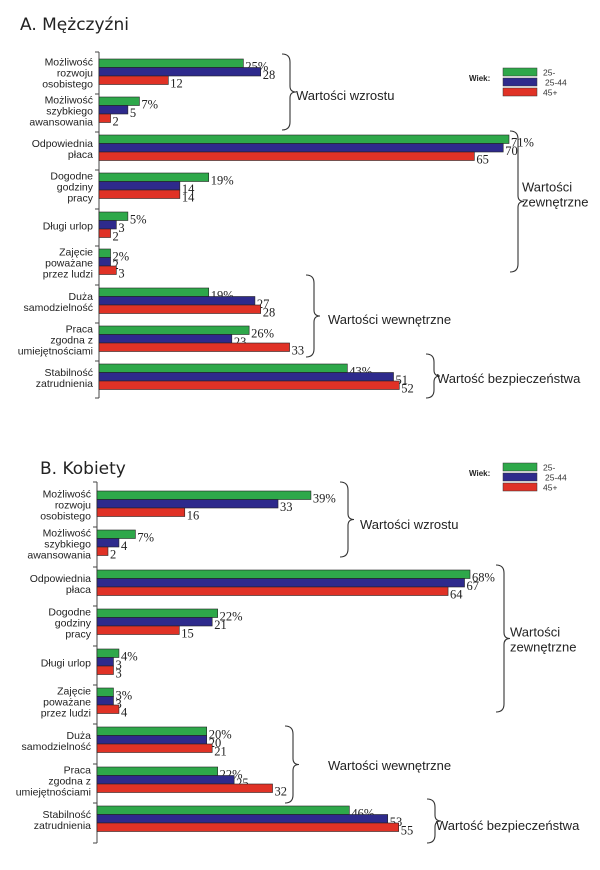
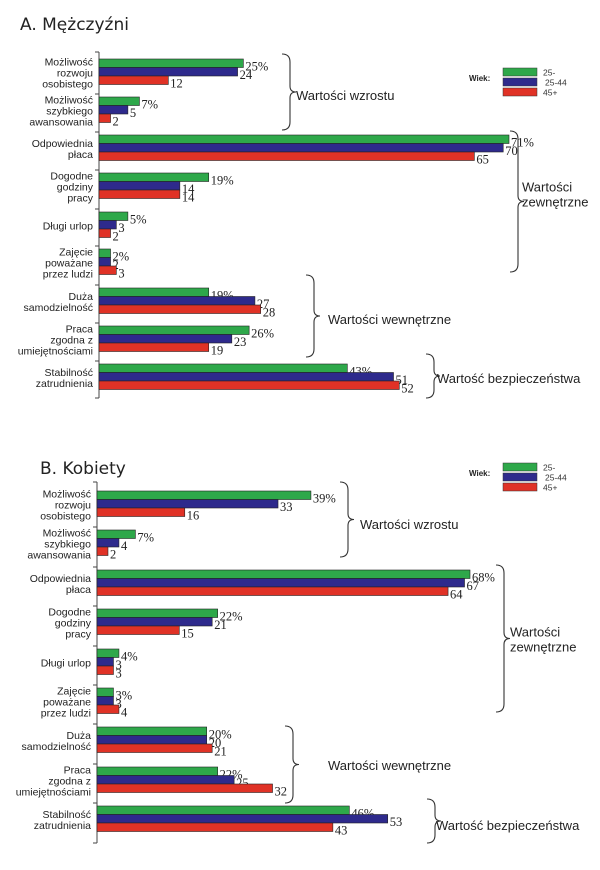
A. Mężczyźni/25-44/Możliwość rozwoju osobistego: 28 -> 24
A. Mężczyźni/45+/Praca zgodna z umiejętnościami: 33 -> 19
B. Kobiety/45+/Stabilność zatrudnienia: 55 -> 43
